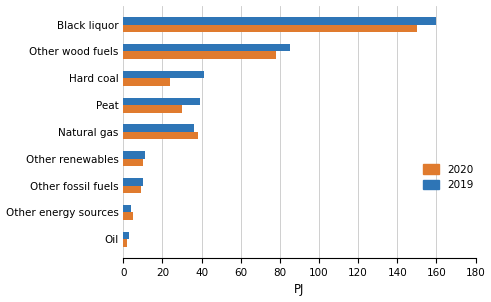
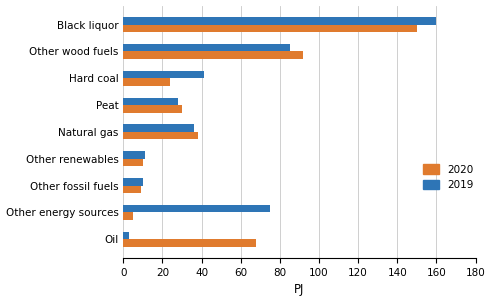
2020/Other wood fuels: 78 -> 92
2019/Peat: 39 -> 28
2019/Other energy sources: 4 -> 75
2020/Oil: 2 -> 68
